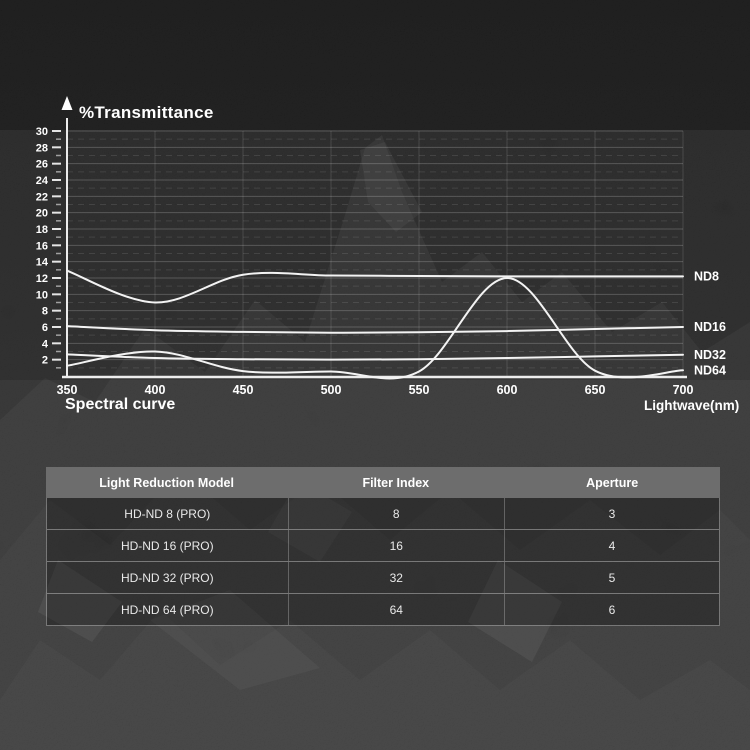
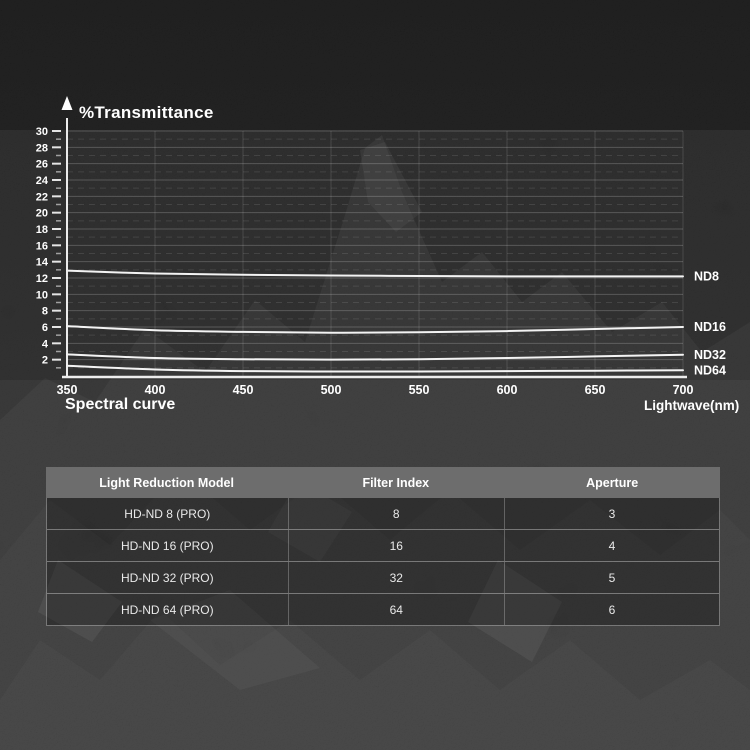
ND8/400: 9 -> 13
ND64/400: 3 -> 1
ND64/600: 12 -> 1
